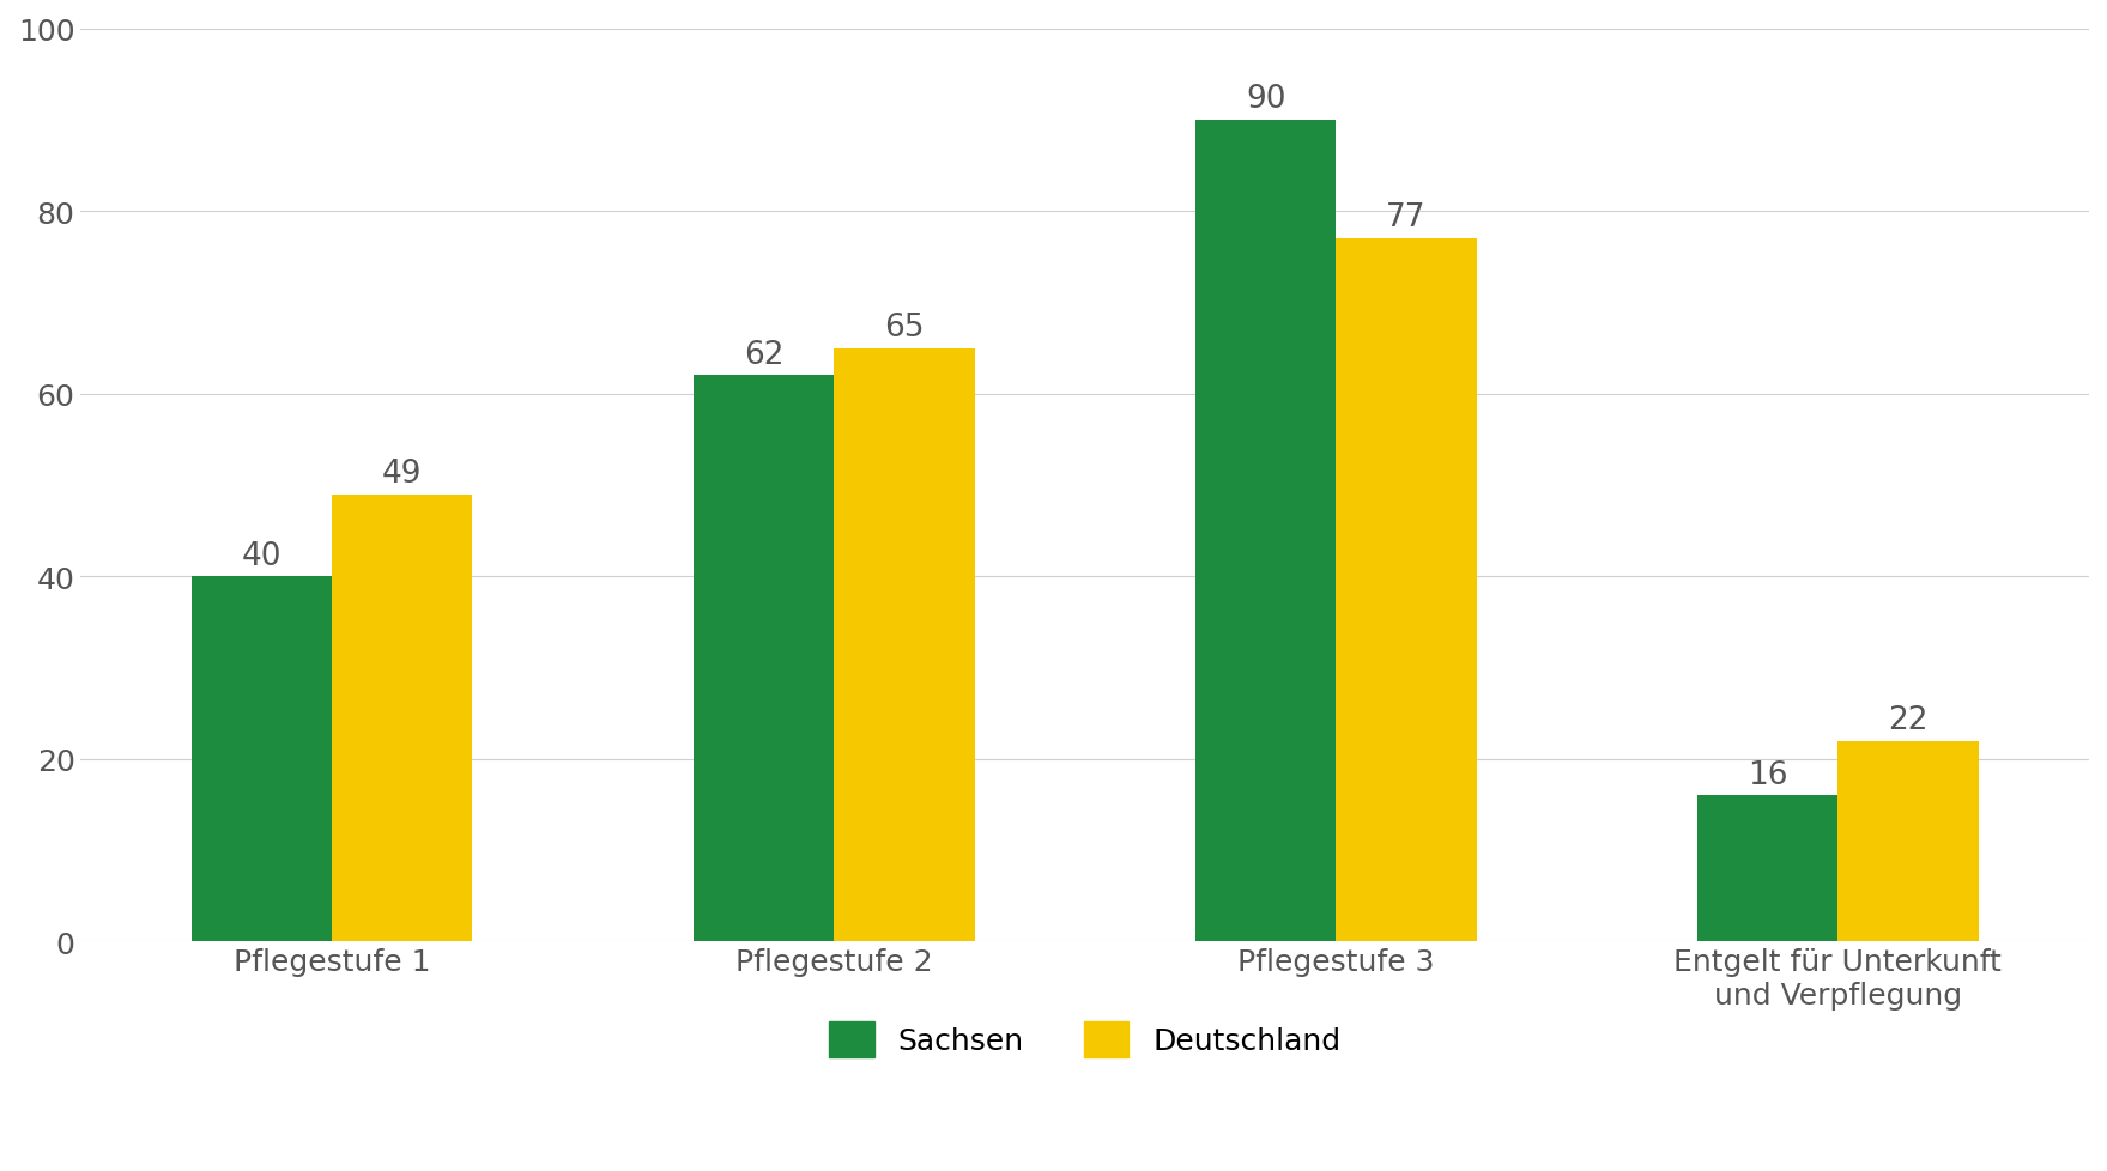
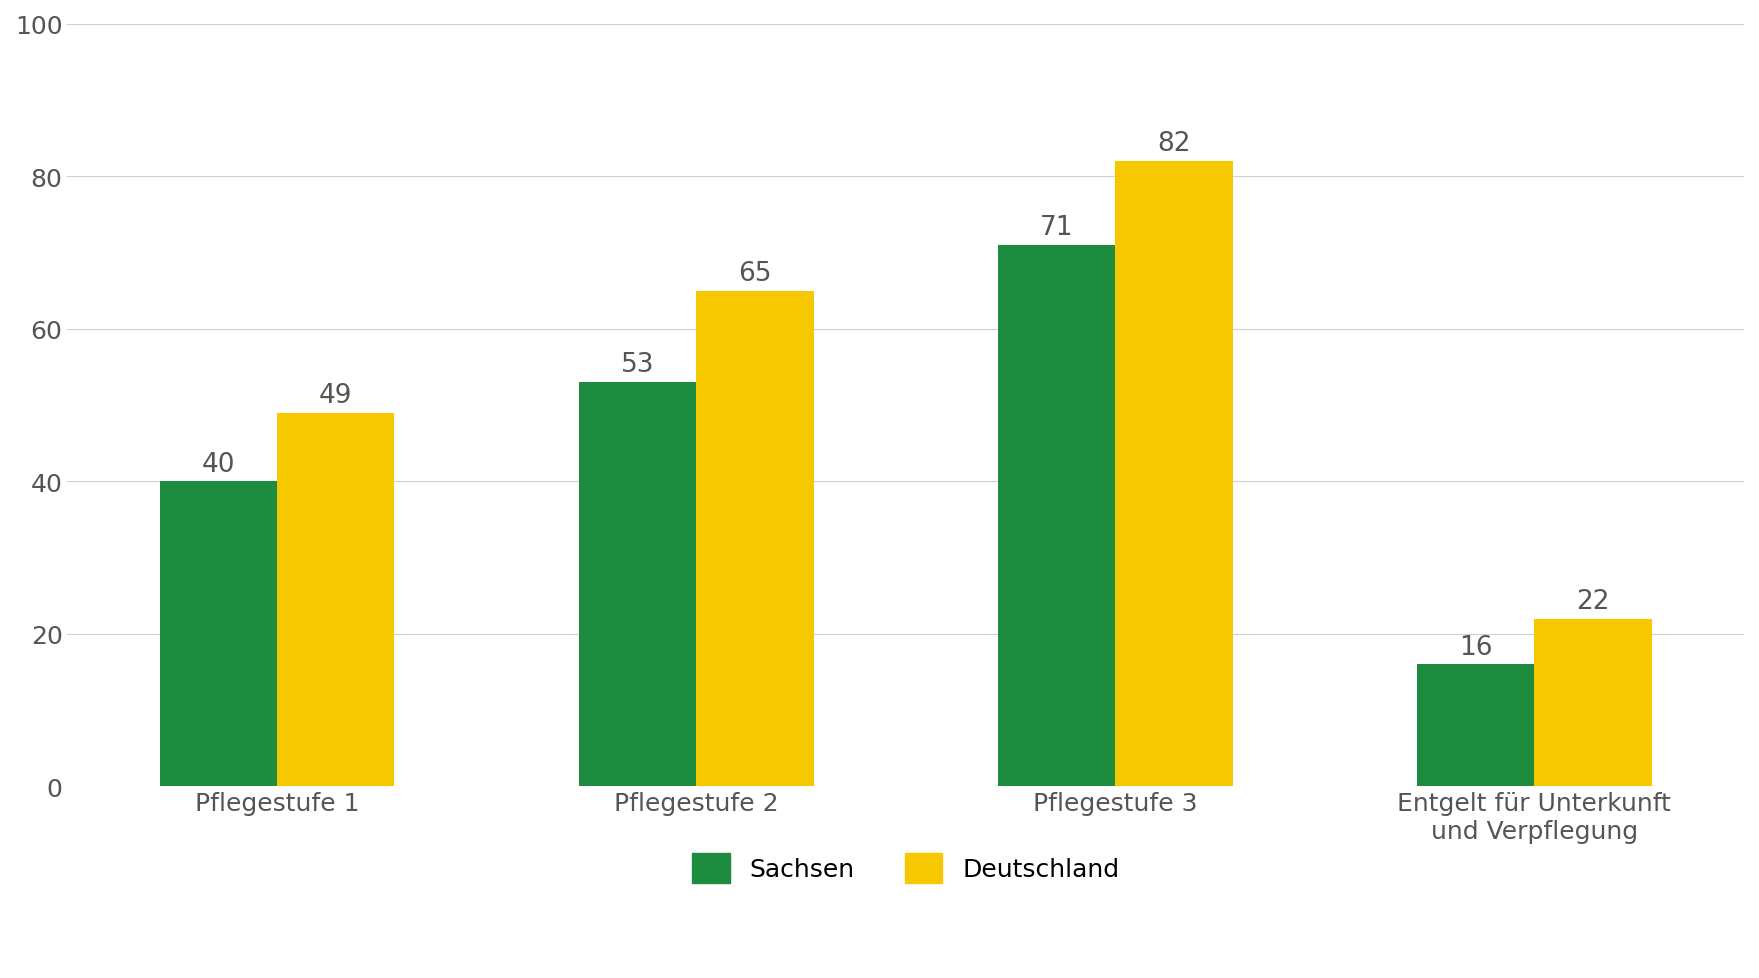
Sachsen/Pflegestufe 2: 62 -> 53
Sachsen/Pflegestufe 3: 90 -> 71
Deutschland/Pflegestufe 3: 77 -> 82
